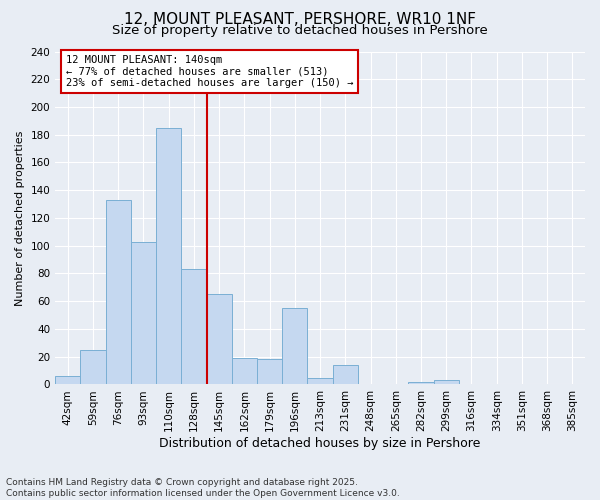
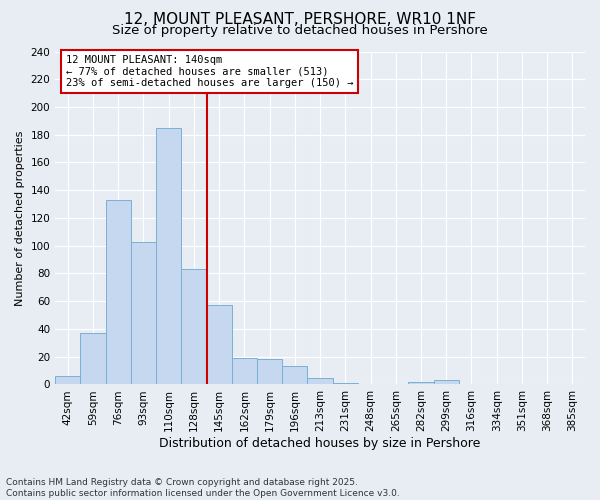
59sqm: 25 -> 37
145sqm: 65 -> 57
196sqm: 55 -> 13
231sqm: 14 -> 1
